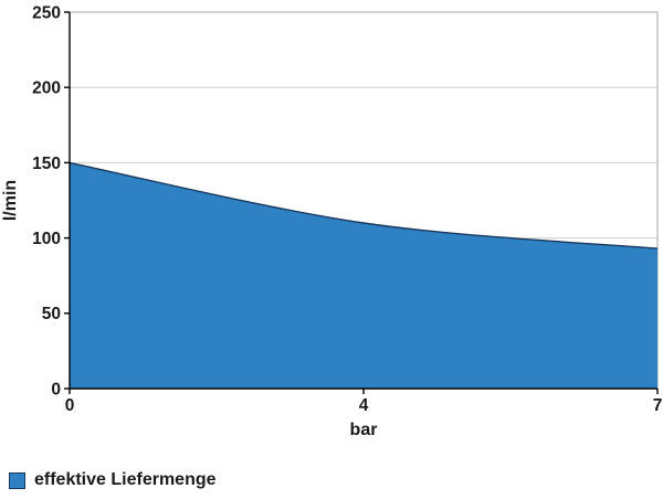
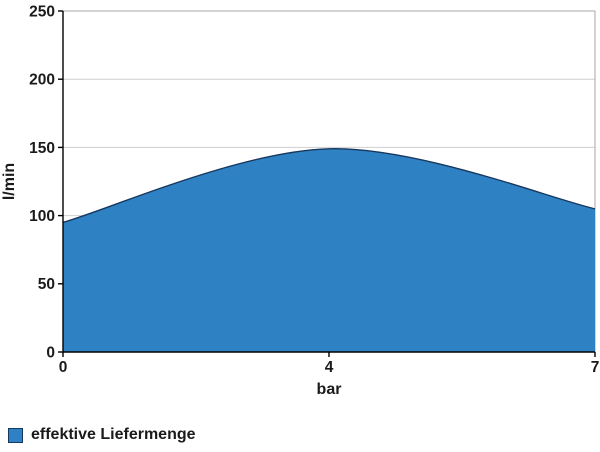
0: 150 -> 95
4: 110 -> 149
7: 93 -> 105
